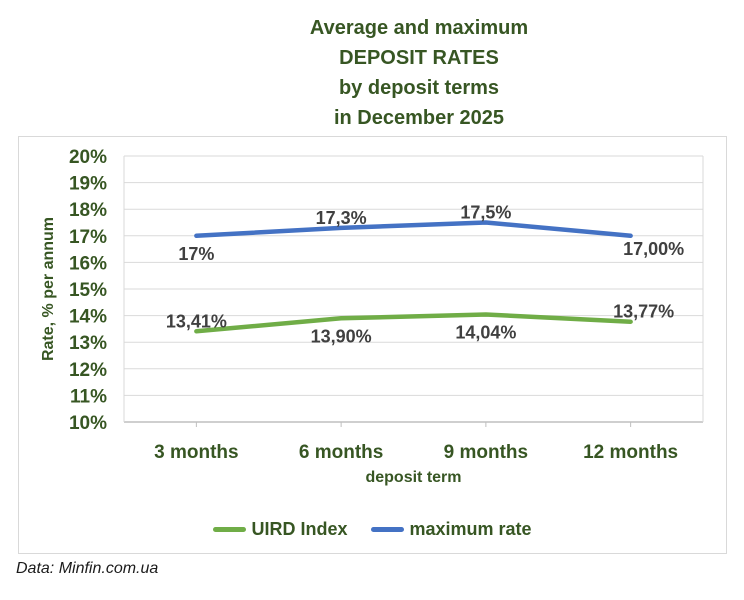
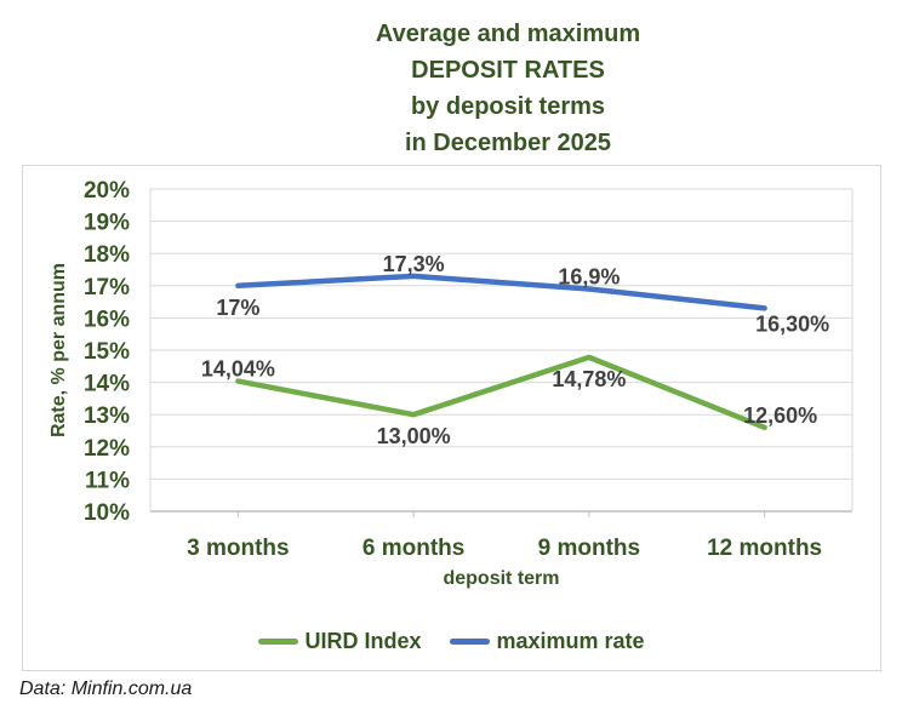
UIRD Index/3 months: 13,41% -> 14,04%
UIRD Index/6 months: 13,90% -> 13,00%
UIRD Index/9 months: 14,04% -> 14,78%
maximum rate/9 months: 17,5% -> 16,9%
UIRD Index/12 months: 13,77% -> 12,60%
maximum rate/12 months: 17,00% -> 16,30%
